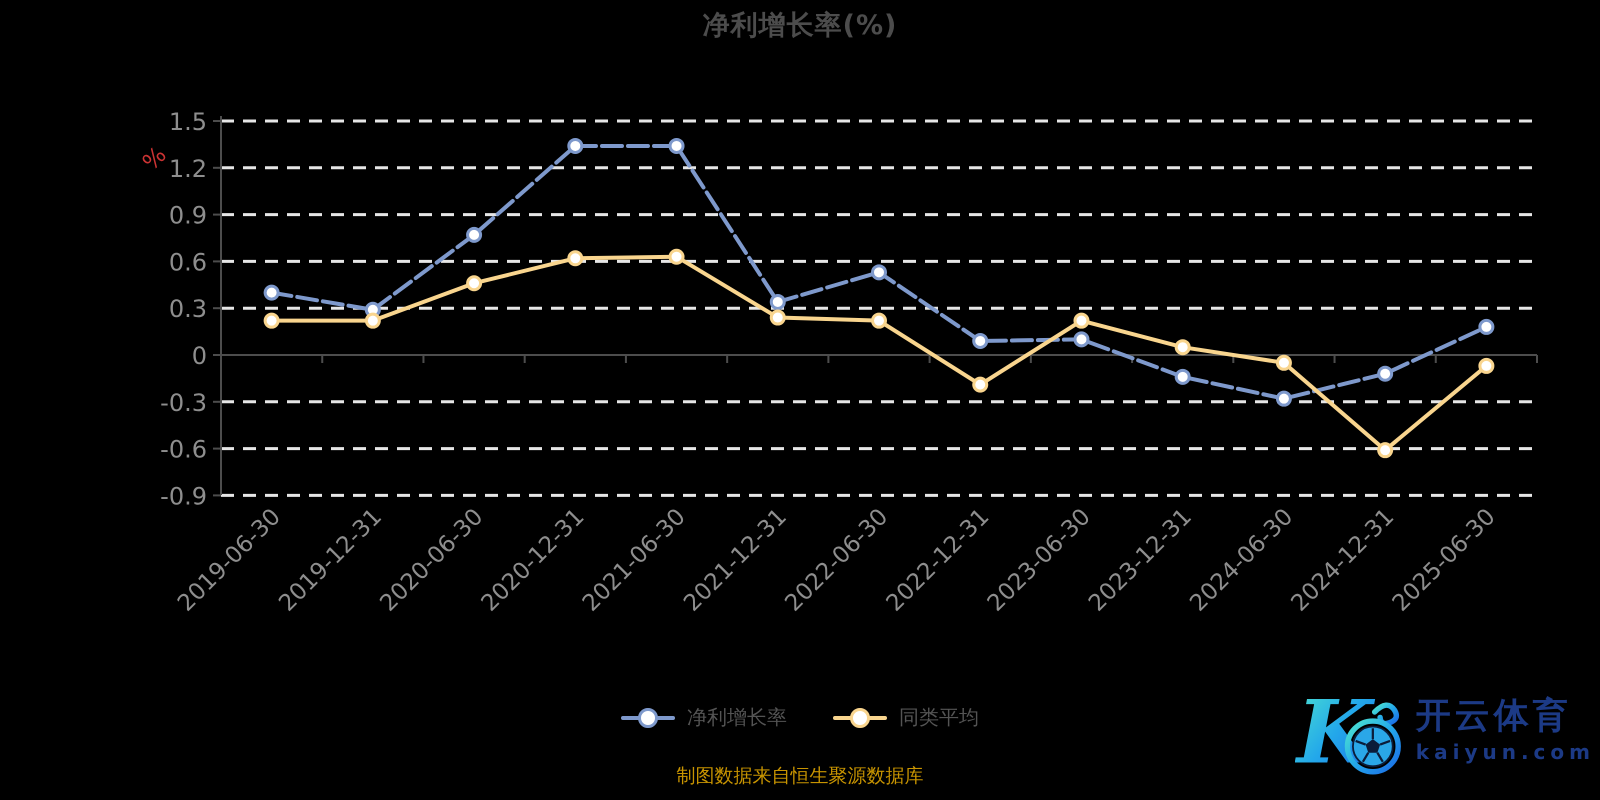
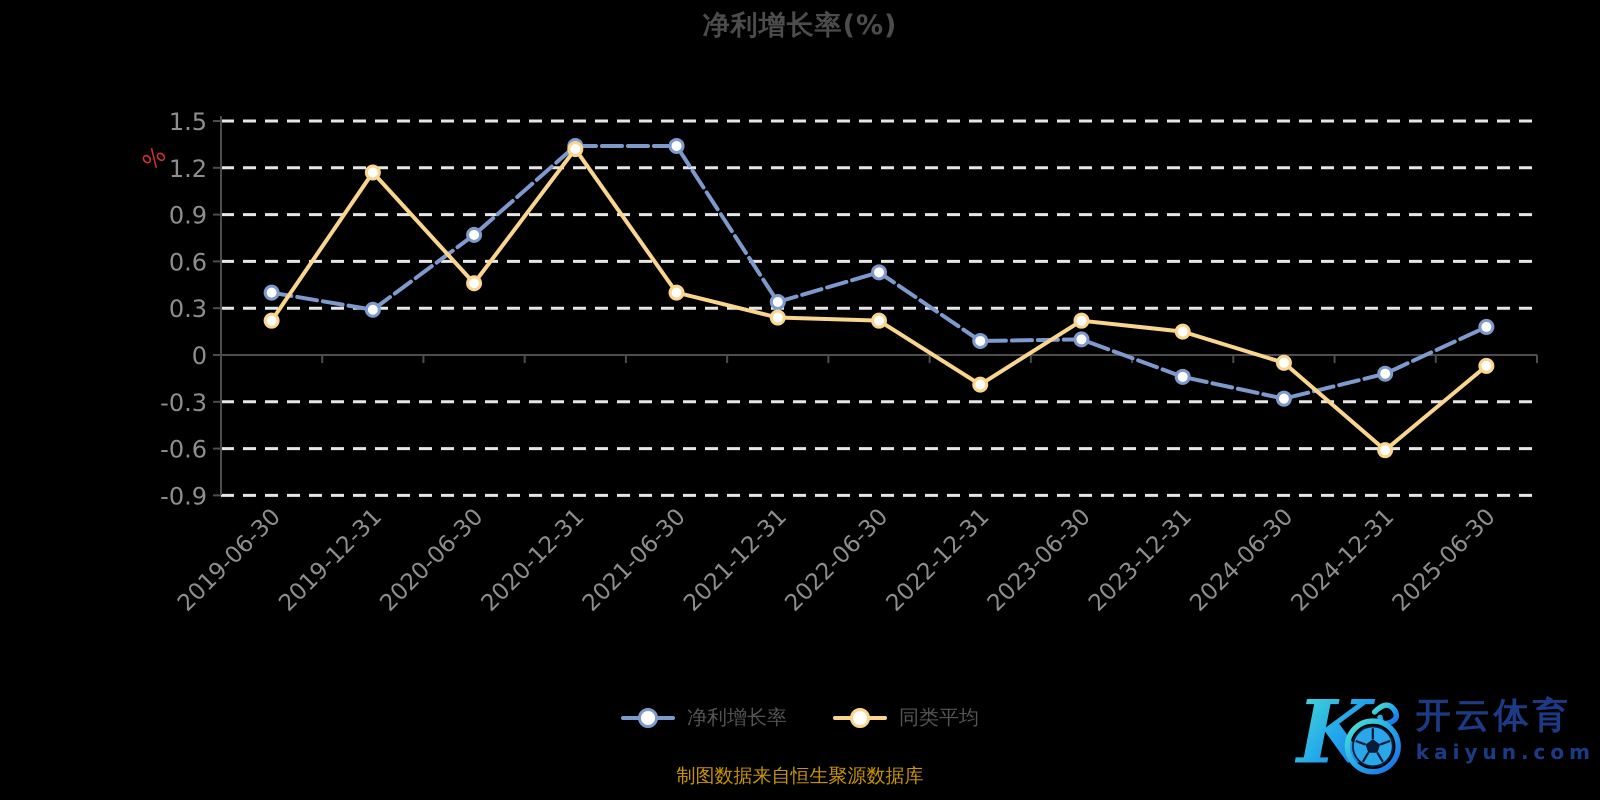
同类平均/2019-12-31: 0.22 -> 1.17
同类平均/2020-12-31: 0.62 -> 1.32
同类平均/2021-06-30: 0.63 -> 0.40
同类平均/2023-12-31: 0.05 -> 0.15
